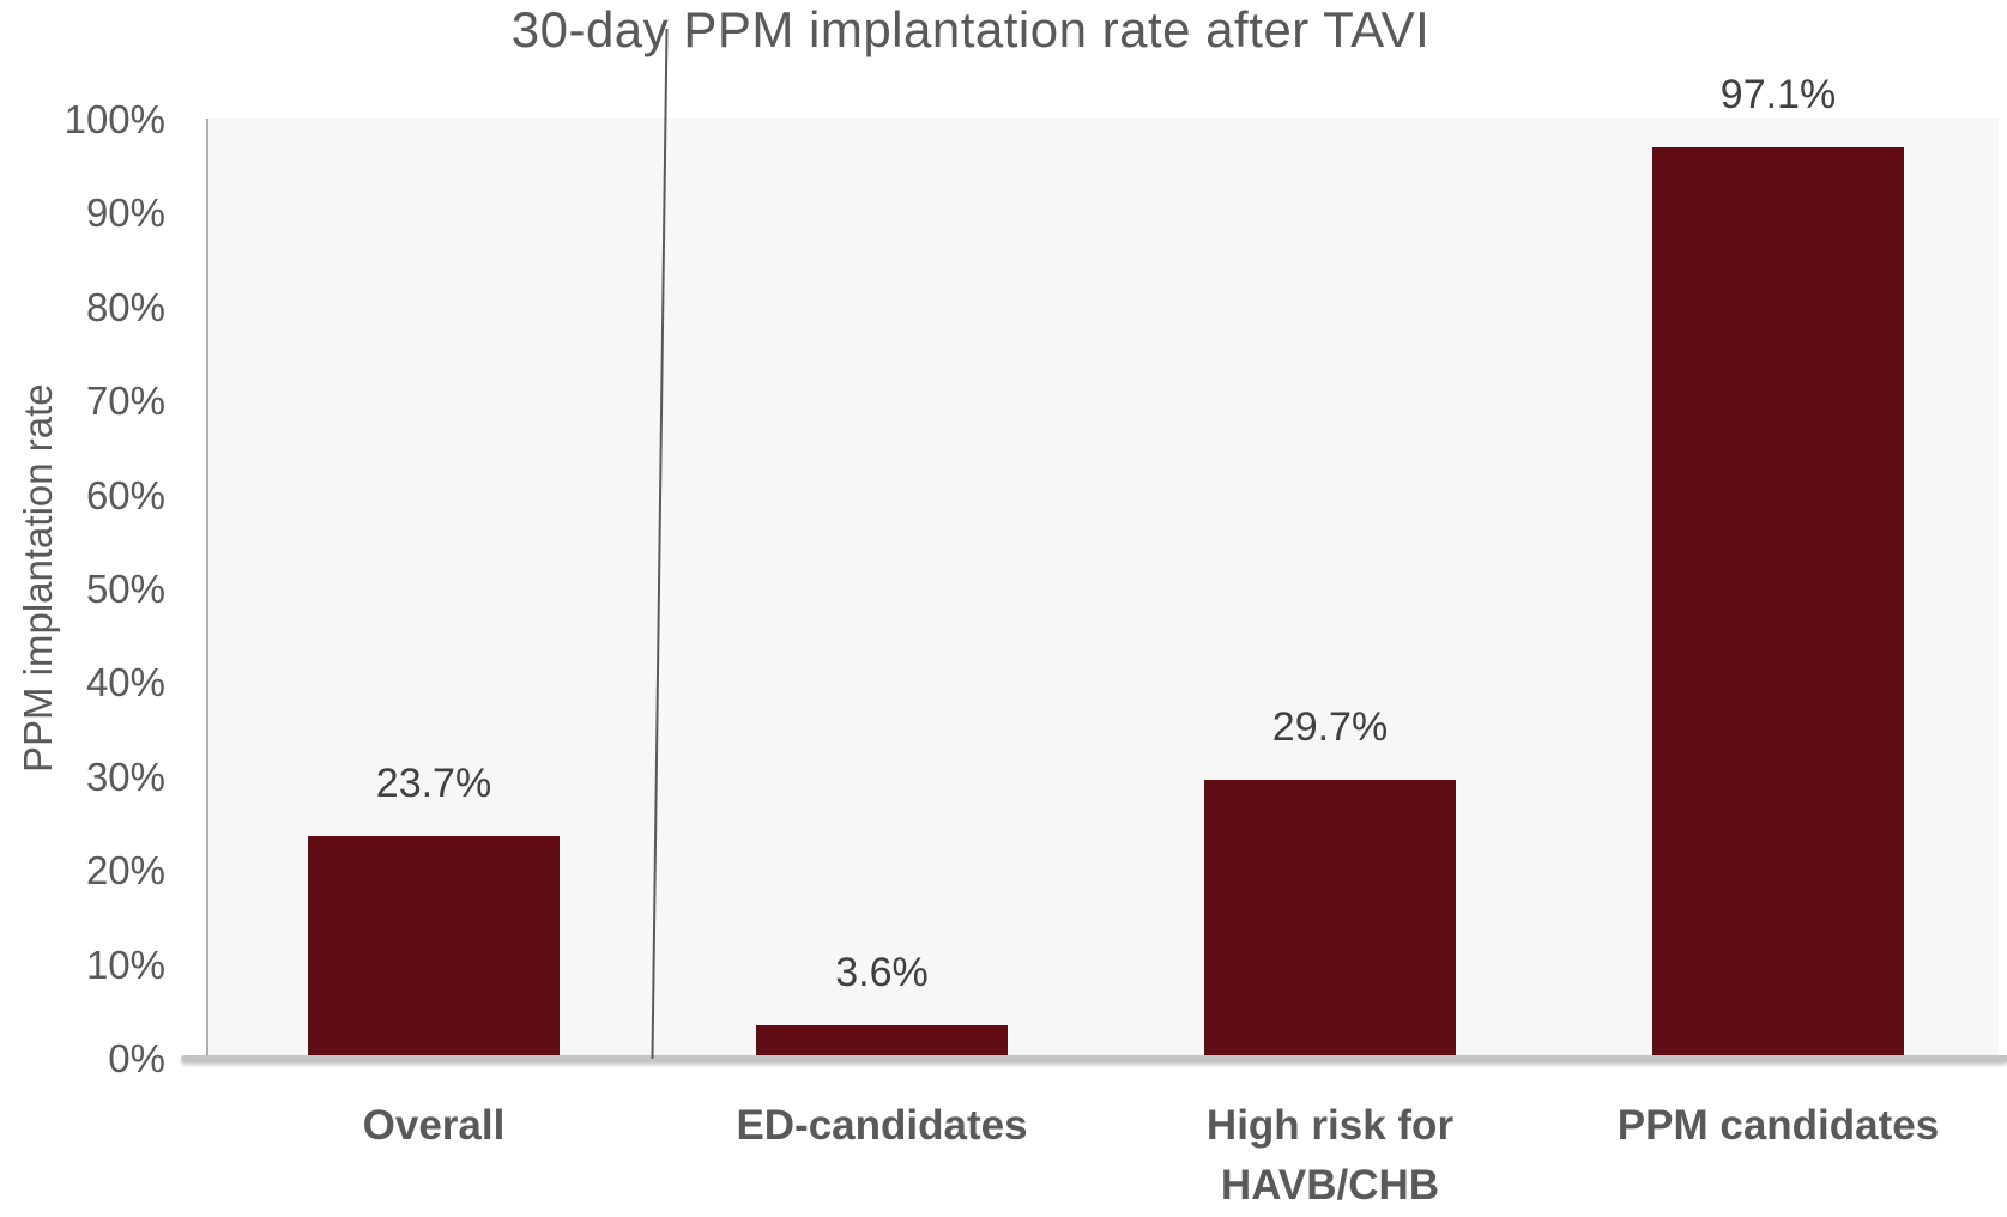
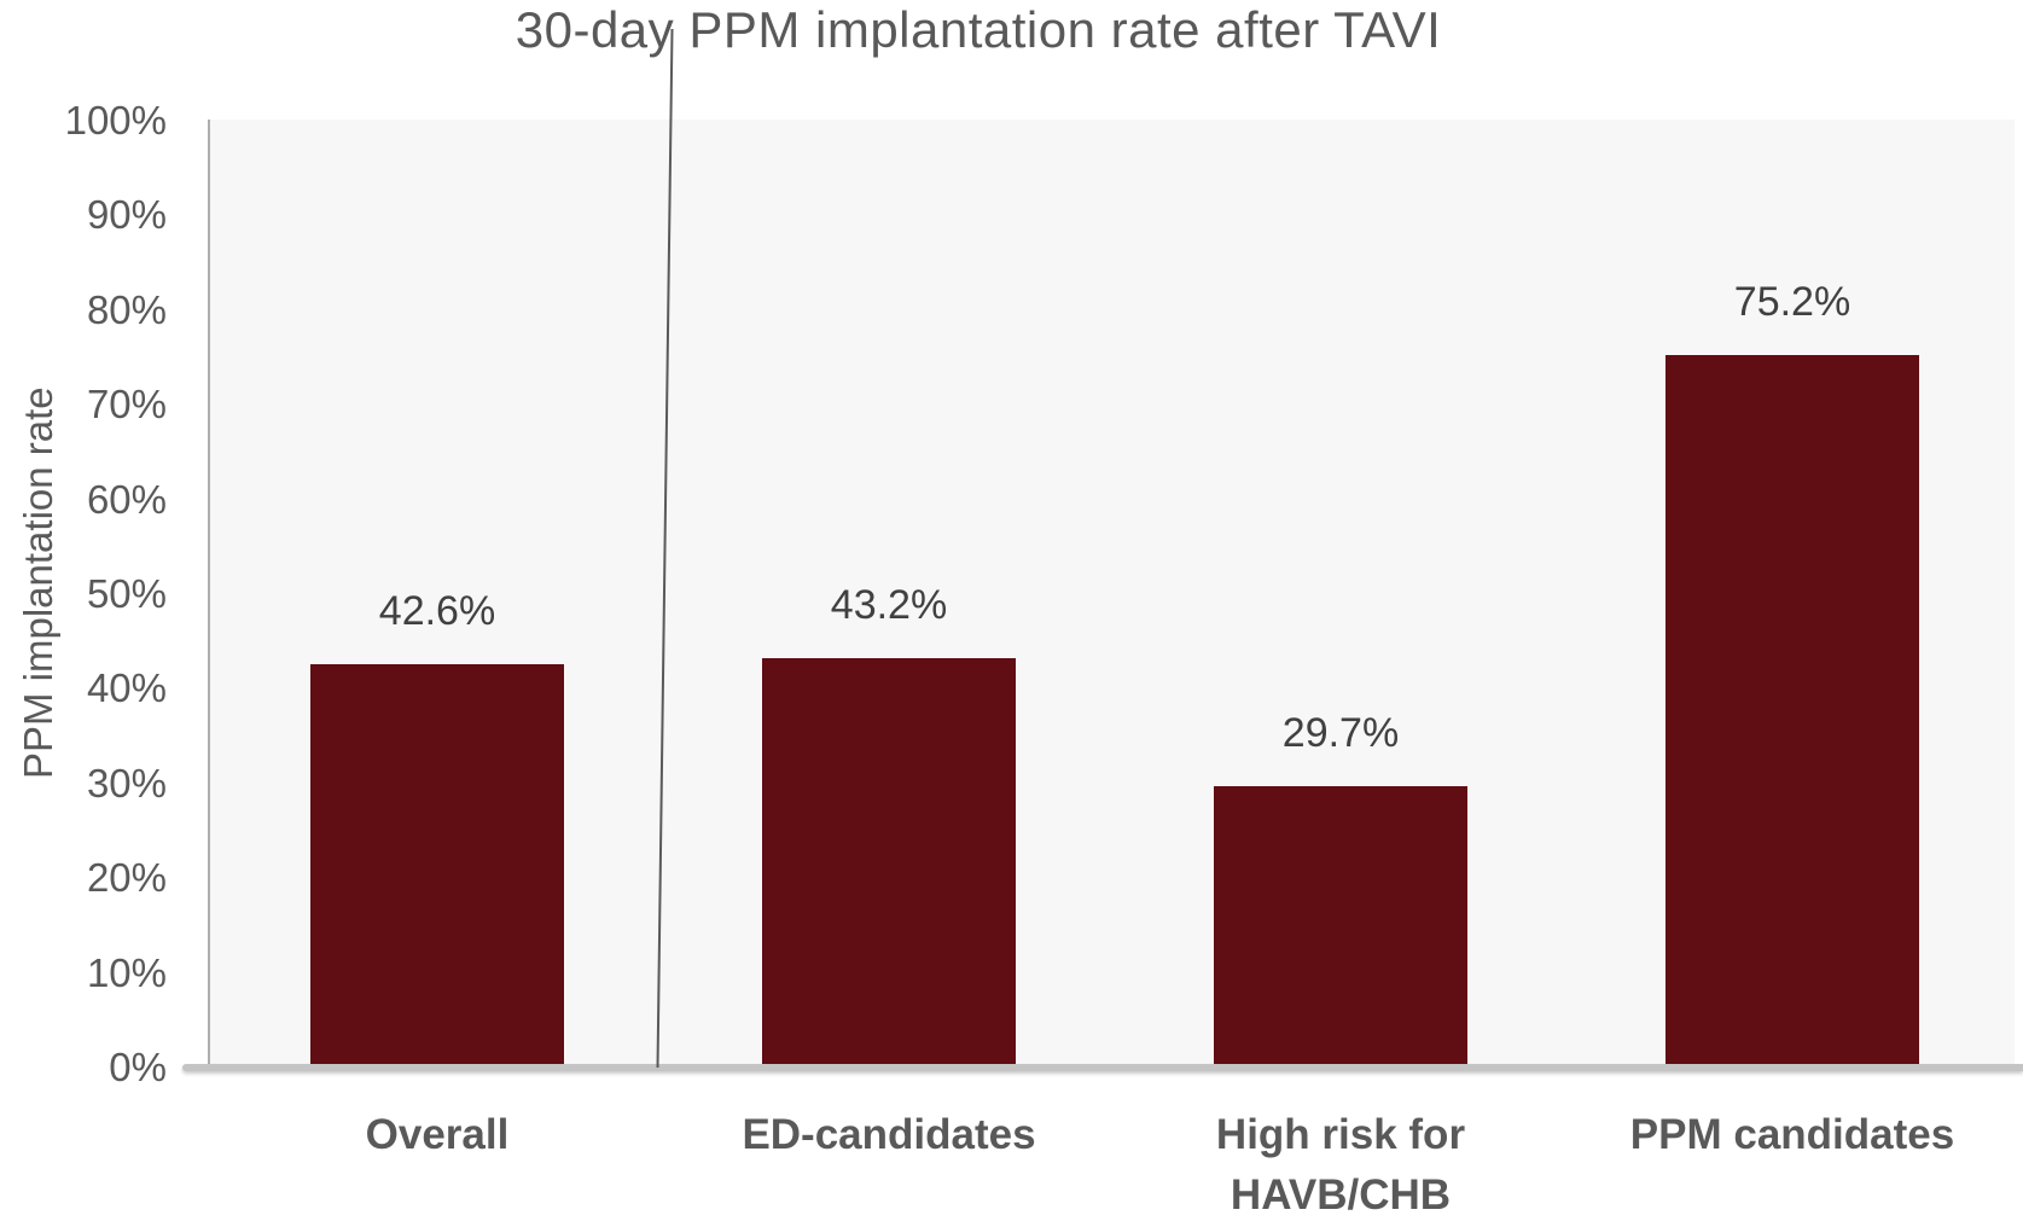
Overall: 23.7% -> 42.6%
ED-candidates: 3.6% -> 43.2%
PPM candidates: 97.1% -> 75.2%
